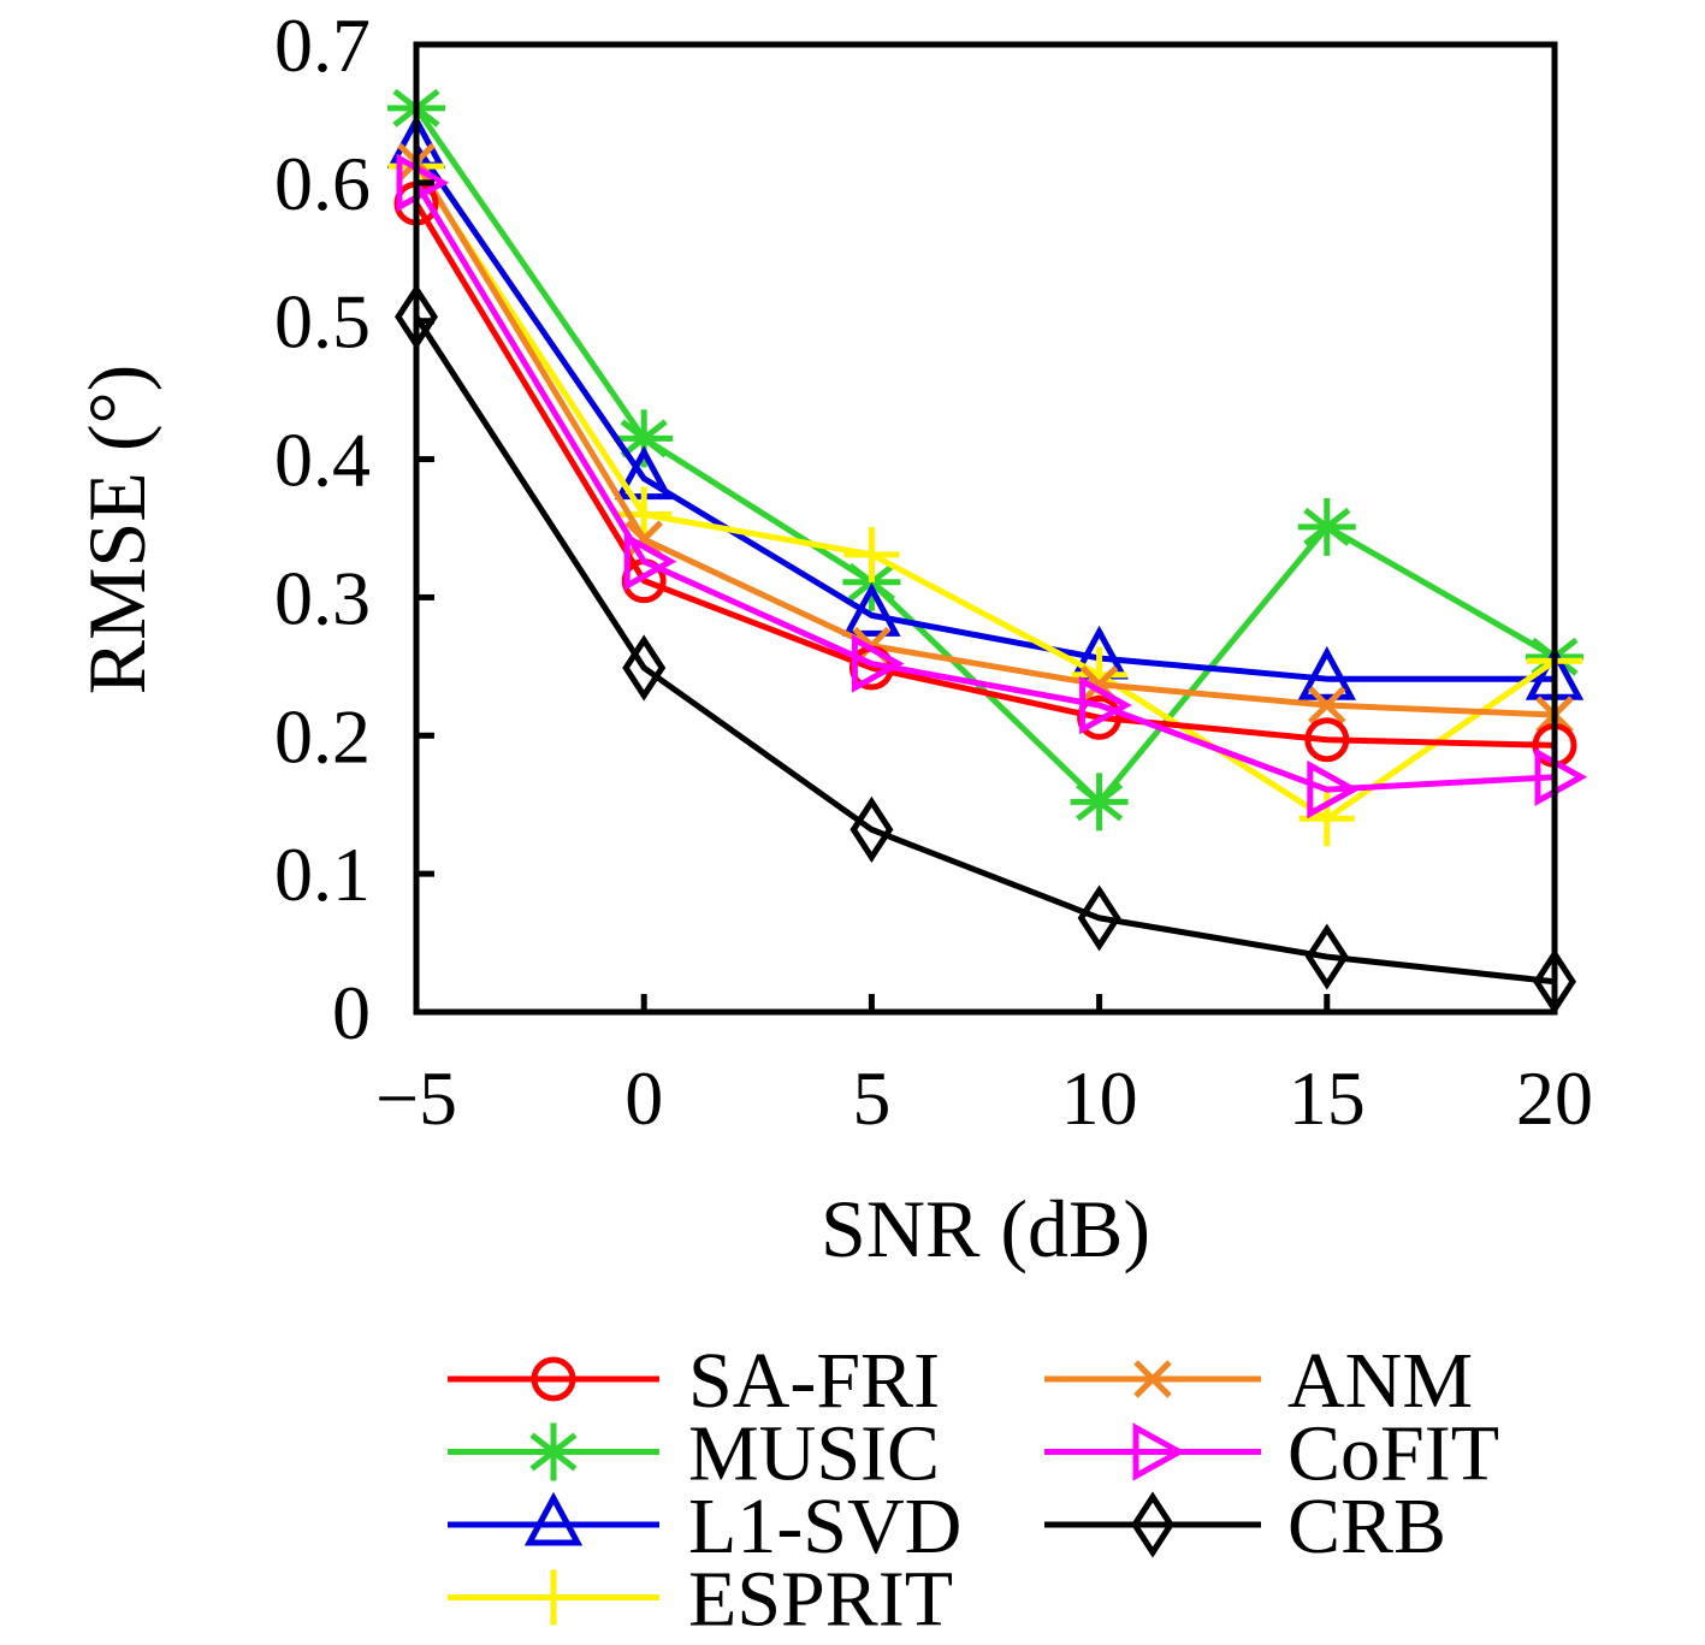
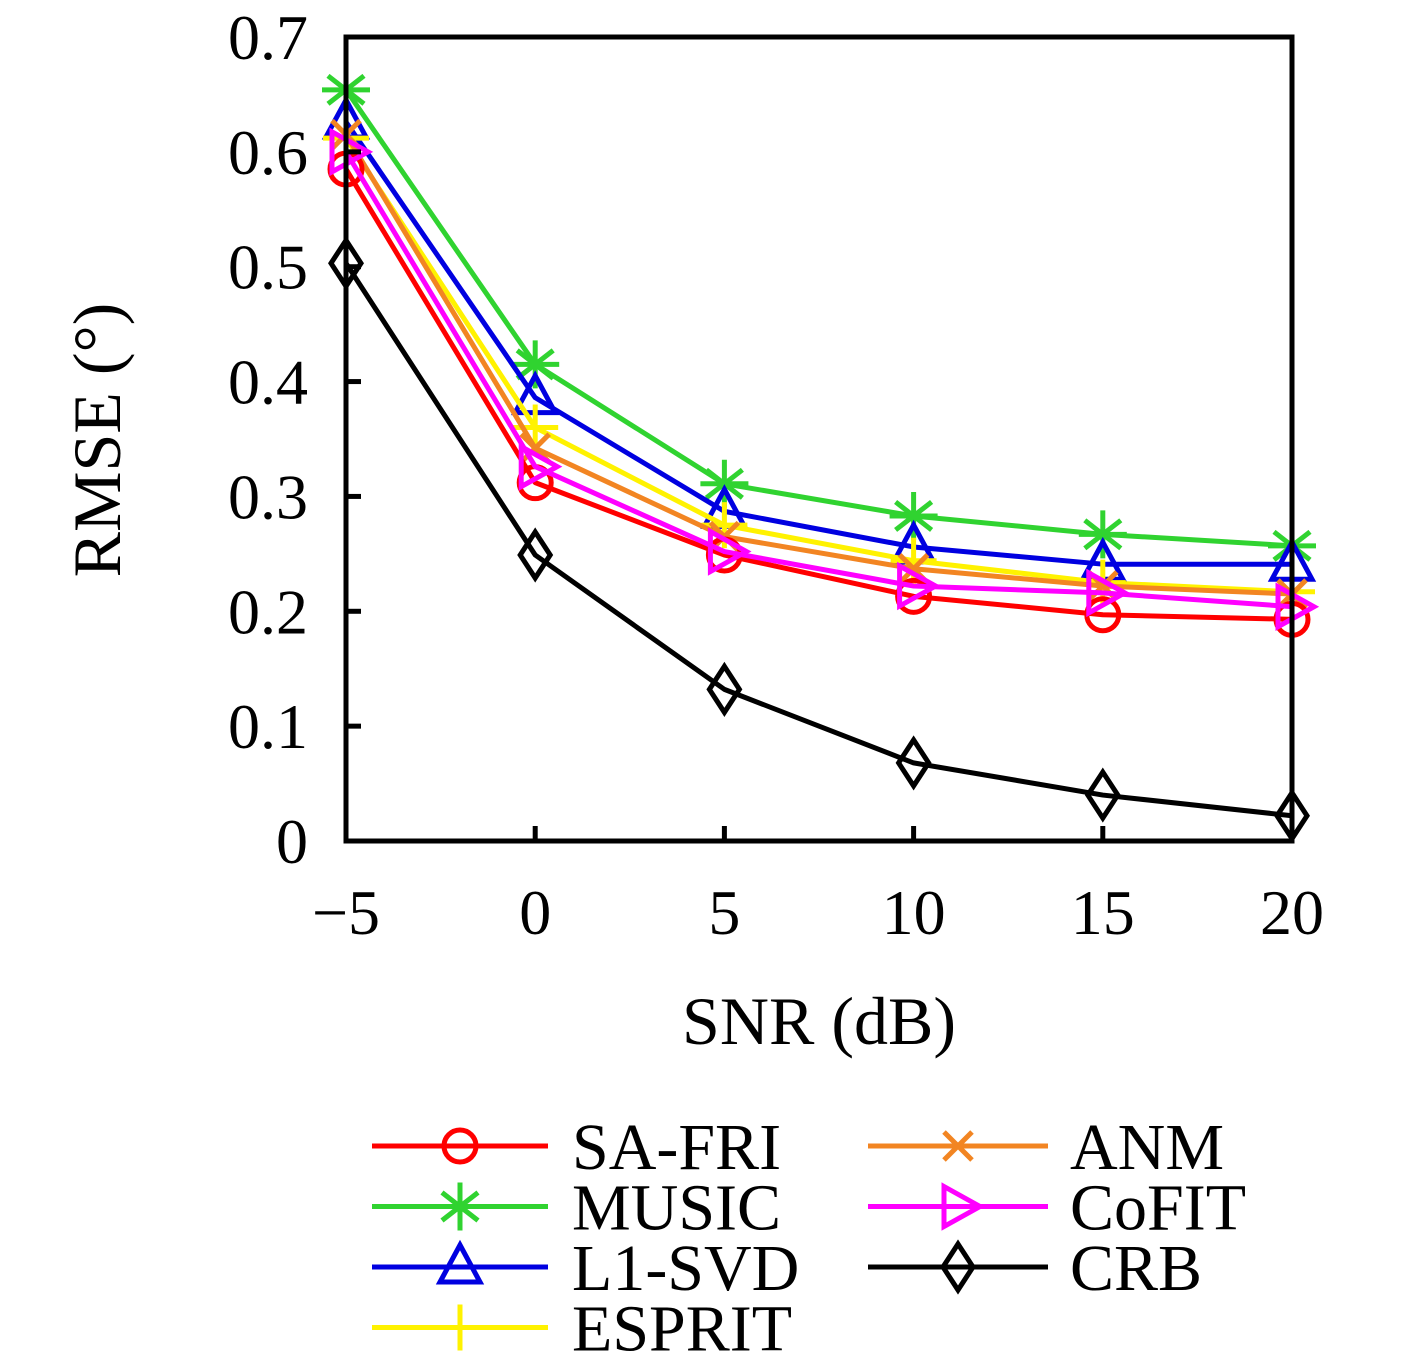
ESPRIT/5: 0.331 -> 0.275
MUSIC/10: 0.152 -> 0.283
MUSIC/15: 0.351 -> 0.267
ESPRIT/15: 0.140 -> 0.225
CoFIT/15: 0.161 -> 0.216
ESPRIT/20: 0.254 -> 0.217
CoFIT/20: 0.170 -> 0.204
